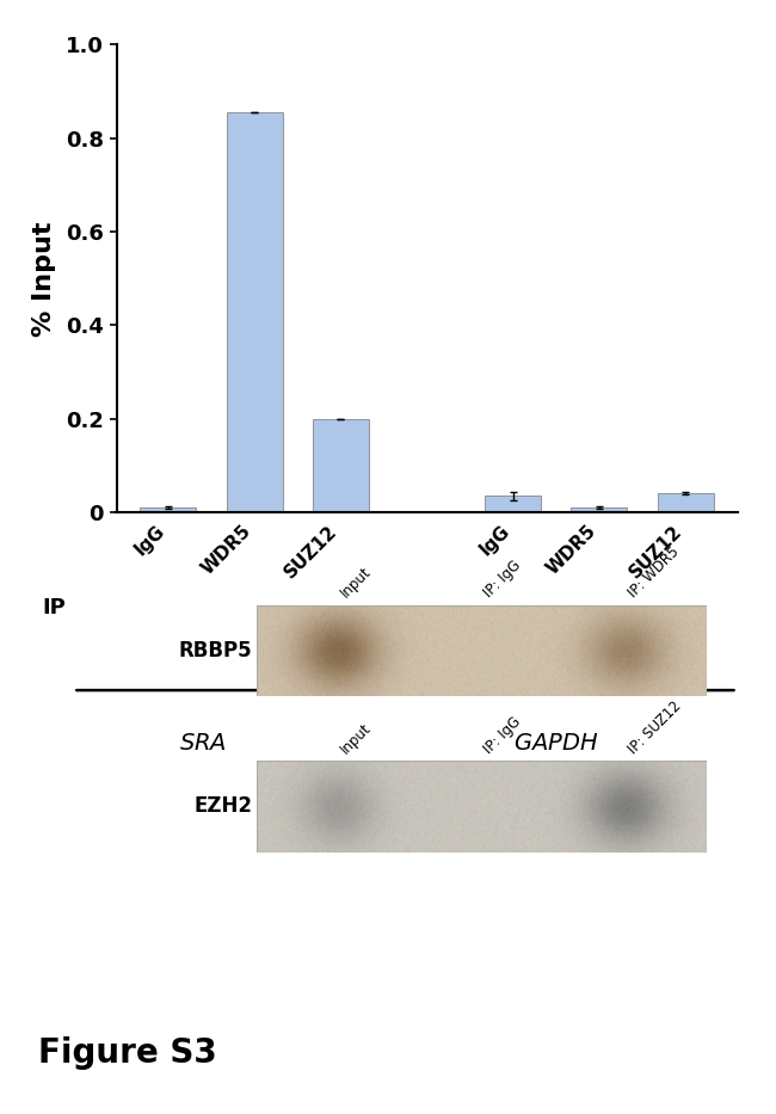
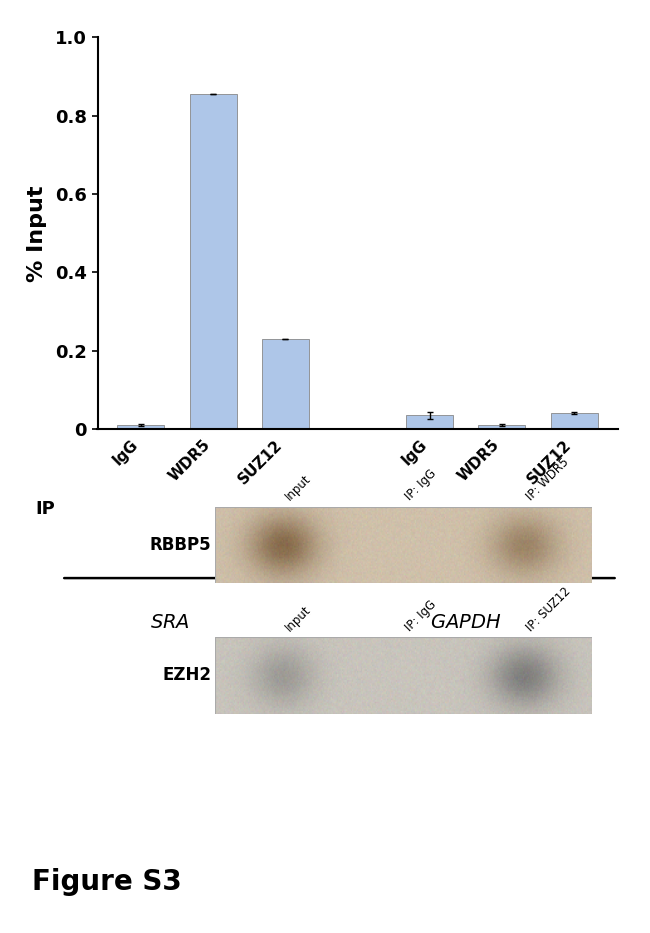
SUZ12: 0.200 -> 0.230
